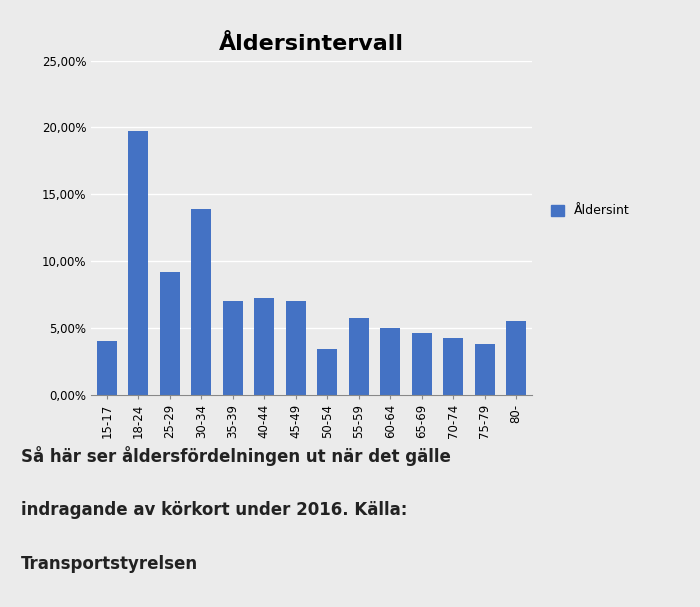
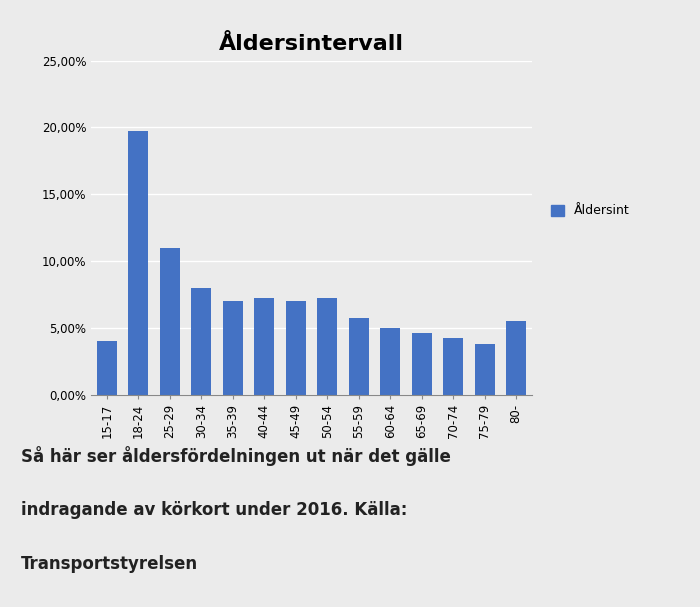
25-29: 9,2% -> 11,0%
30-34: 13,9% -> 8,0%
50-54: 3,4% -> 7,2%
